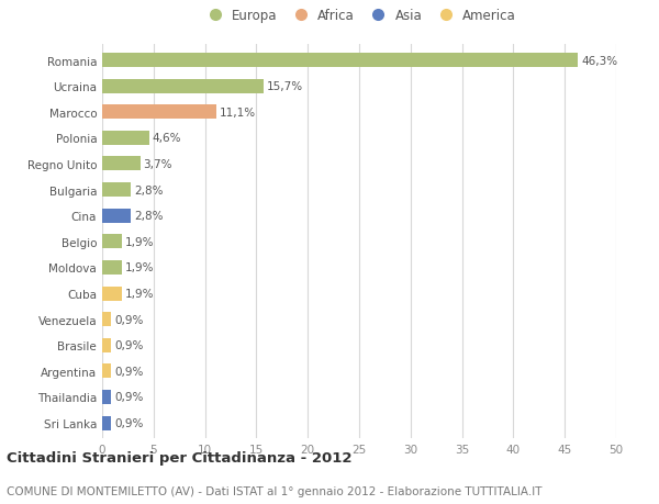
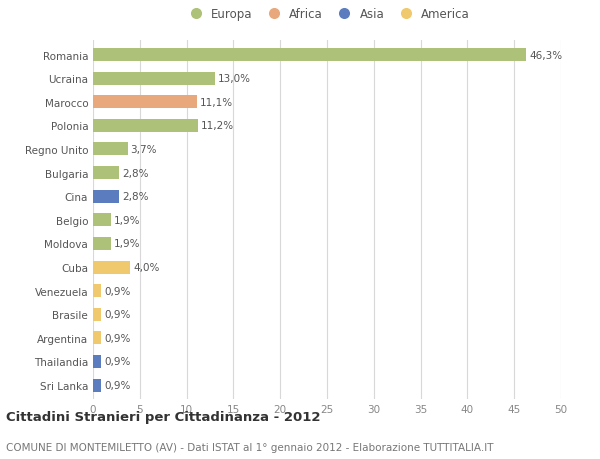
Ucraina: 15,7% -> 13,0%
Polonia: 4,6% -> 11,2%
Cuba: 1,9% -> 4,0%
